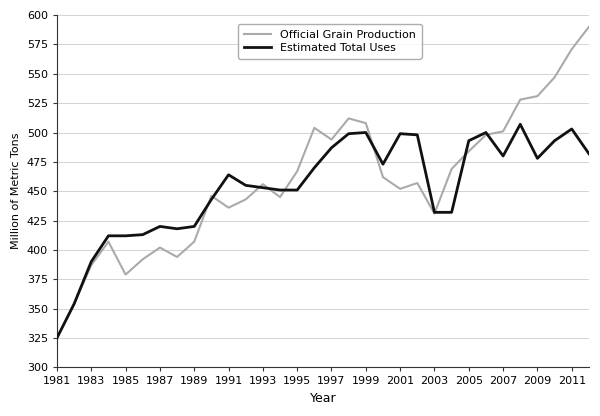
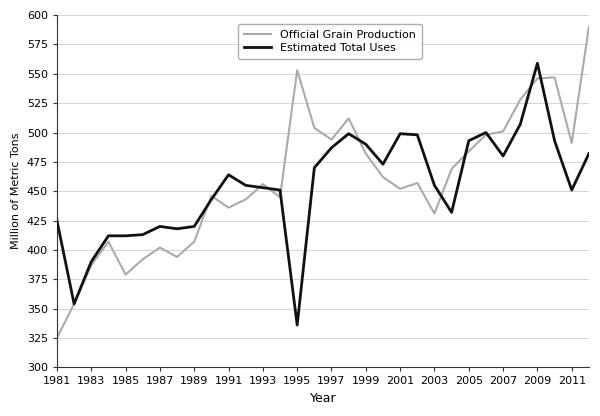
Estimated Total Uses/1981: 325 -> 425
Official Grain Production/1995: 467 -> 553
Estimated Total Uses/1995: 451 -> 336
Official Grain Production/1999: 508 -> 482
Estimated Total Uses/1999: 500 -> 490
Estimated Total Uses/2003: 432 -> 455
Official Grain Production/2009: 531 -> 546
Estimated Total Uses/2009: 478 -> 559
Official Grain Production/2011: 571 -> 491
Estimated Total Uses/2011: 503 -> 451
